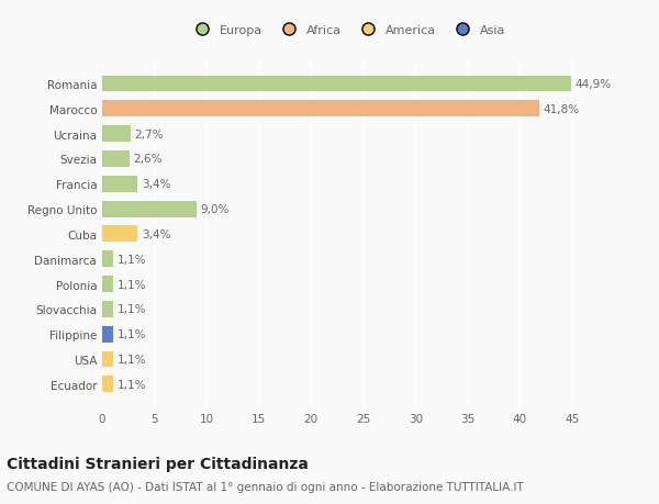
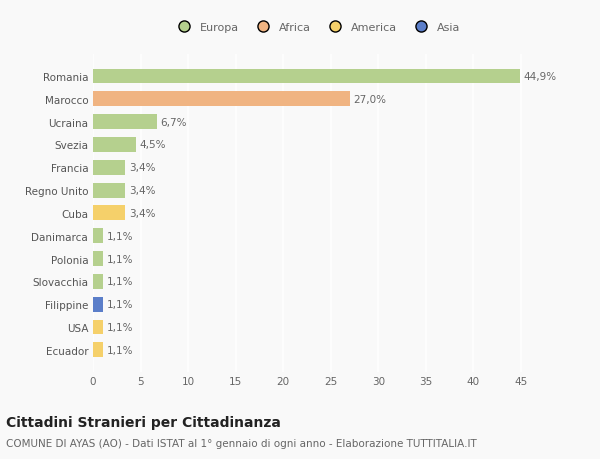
Marocco: 41,8% -> 27,0%
Ucraina: 2,7% -> 6,7%
Svezia: 2,6% -> 4,5%
Regno Unito: 9,0% -> 3,4%
